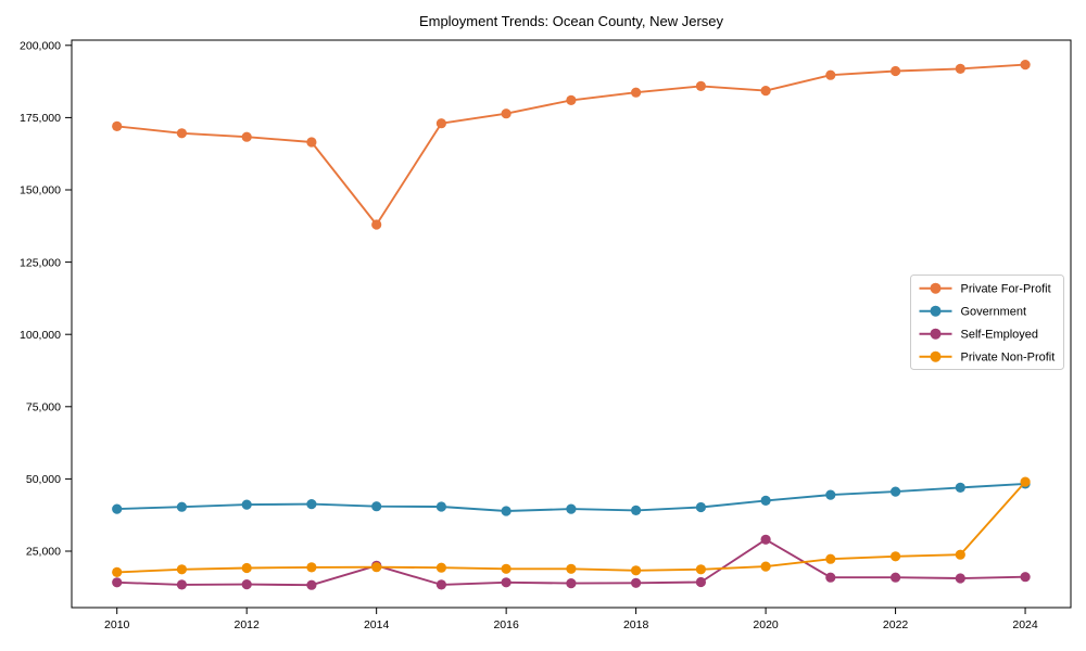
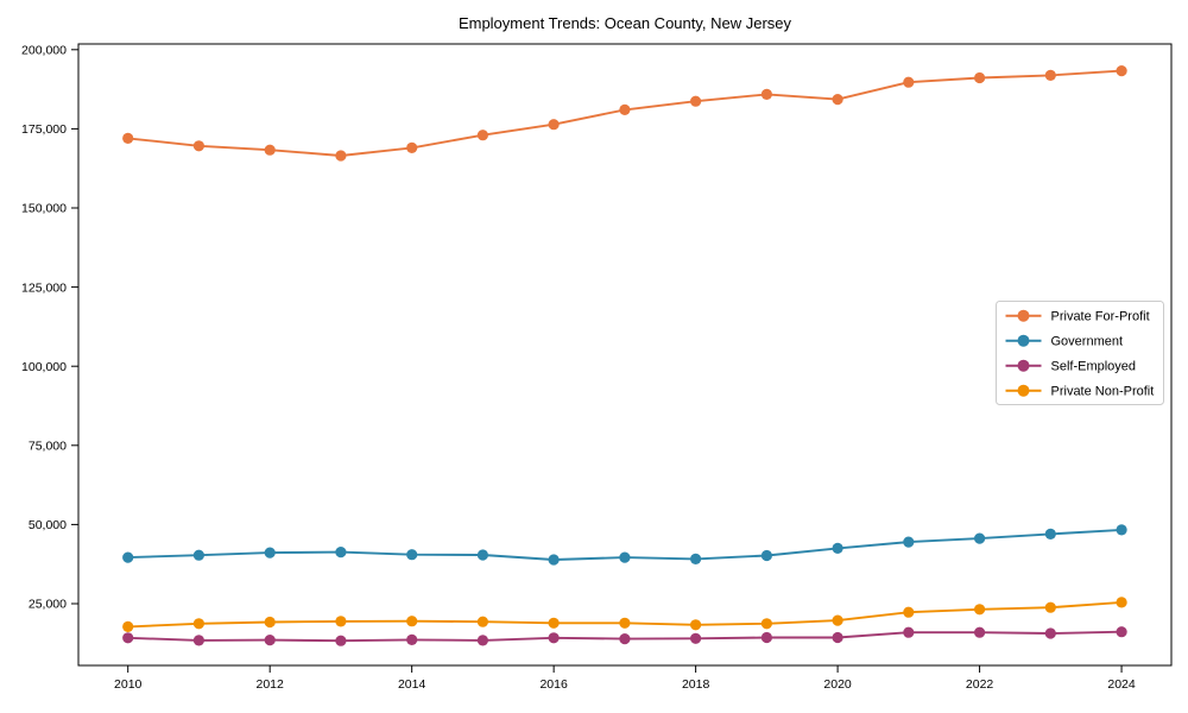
Private For-Profit/2014: 138000 -> 169000
Self-Employed/2014: 20000 -> 14000
Self-Employed/2020: 29000 -> 14000
Private Non-Profit/2024: 49000 -> 25000
